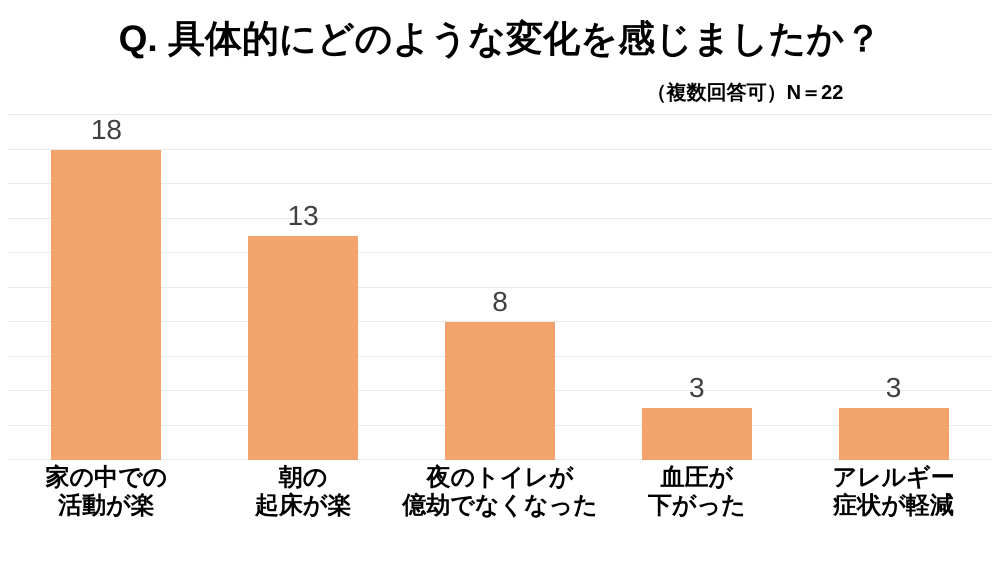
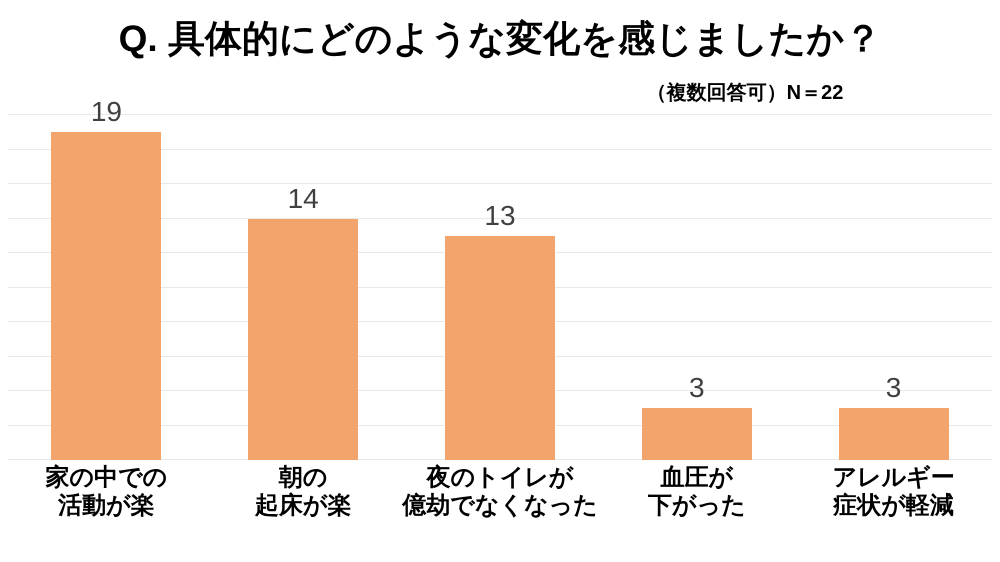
家の中での 活動が楽: 18 -> 19
朝の 起床が楽: 13 -> 14
夜のトイレが 億劫でなくなった: 8 -> 13
